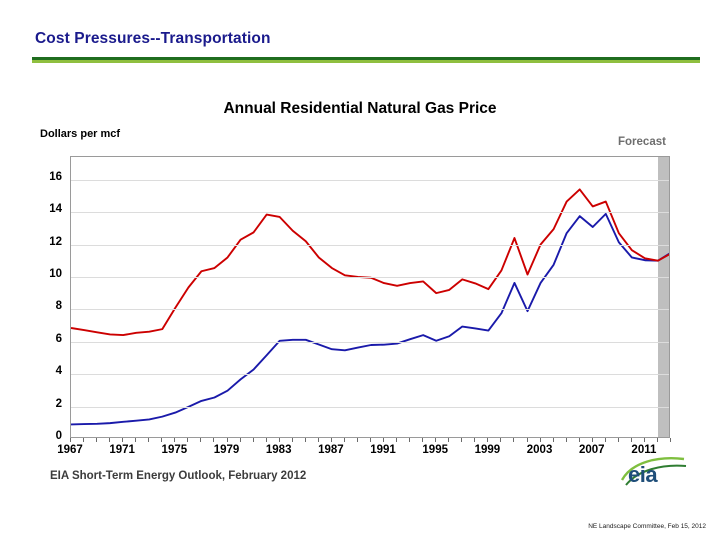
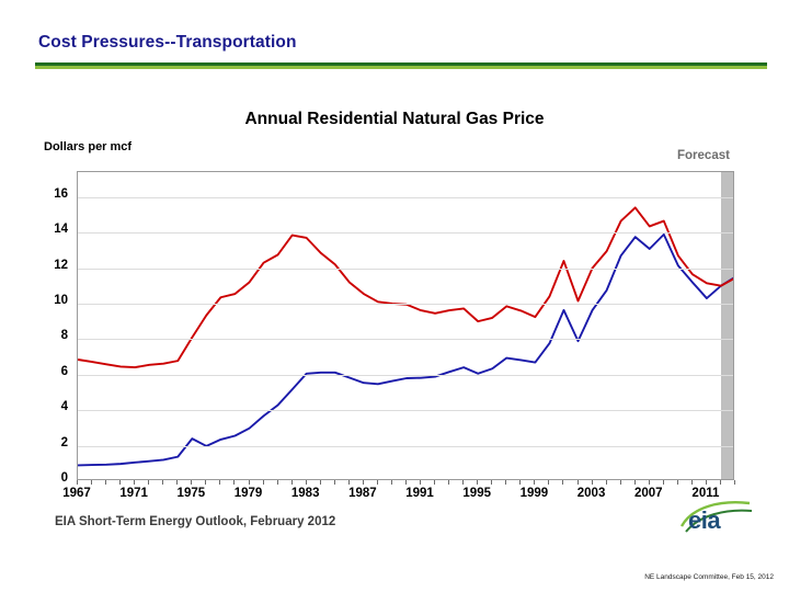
Nominal Price/1975: 1.6 -> 2.4
Nominal Price/2011: 11.0 -> 10.3
